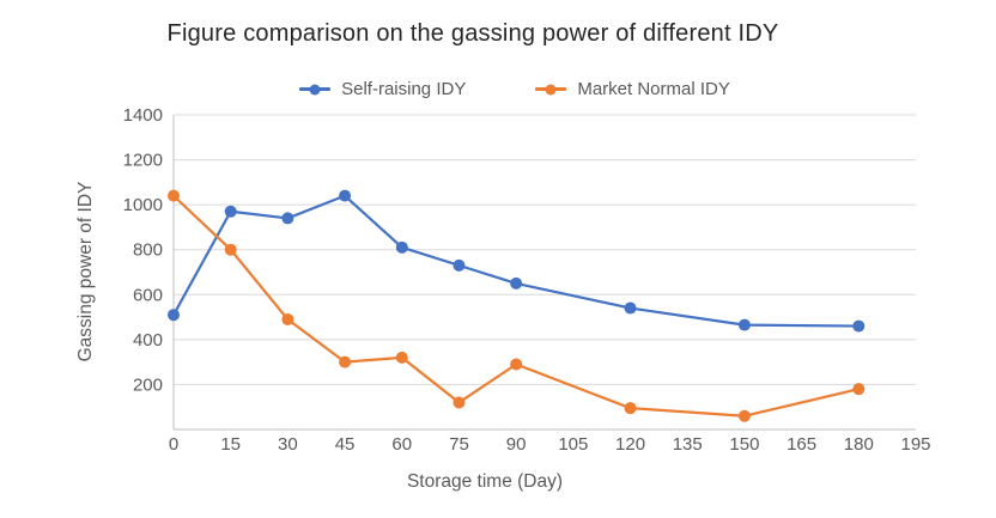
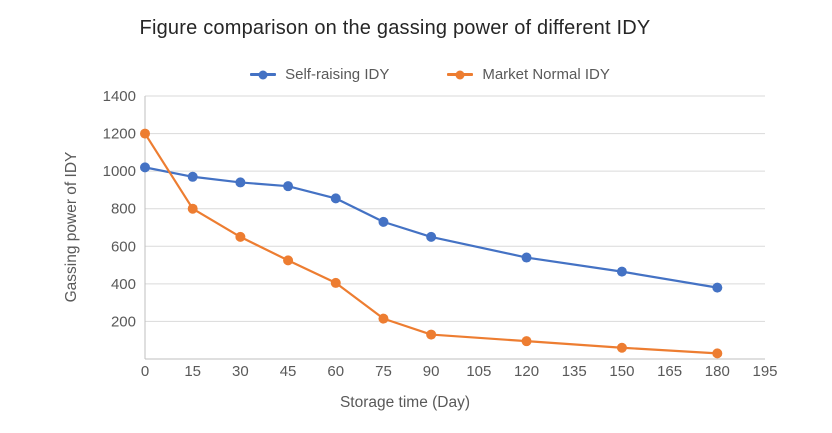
Self-raising IDY/0: 510 -> 1020
Market Normal IDY/0: 1040 -> 1200
Market Normal IDY/30: 490 -> 650
Self-raising IDY/45: 1040 -> 920
Market Normal IDY/45: 300 -> 520
Self-raising IDY/60: 810 -> 860
Market Normal IDY/60: 320 -> 400
Market Normal IDY/75: 120 -> 220
Market Normal IDY/90: 290 -> 130
Self-raising IDY/180: 460 -> 380
Market Normal IDY/180: 180 -> 30
